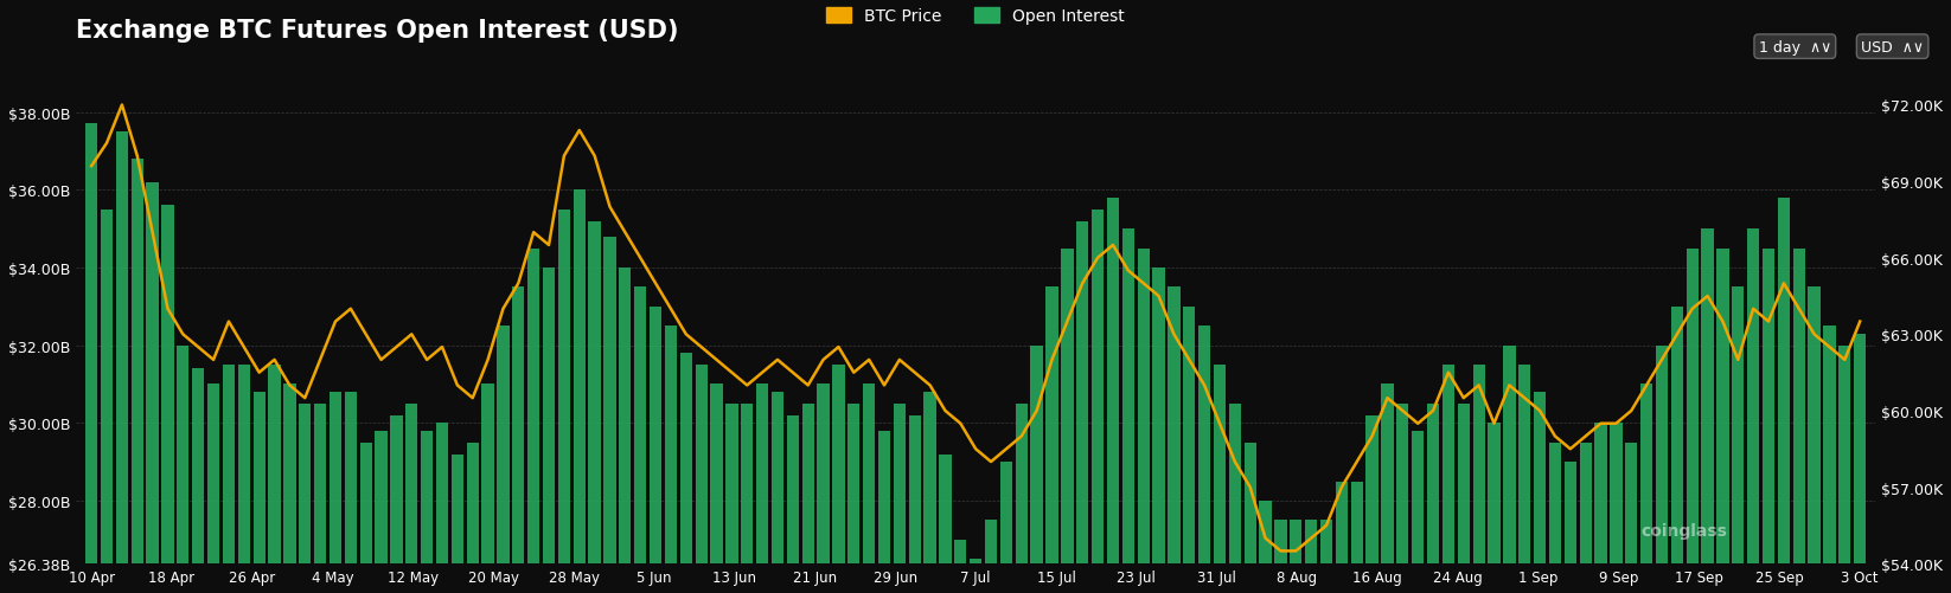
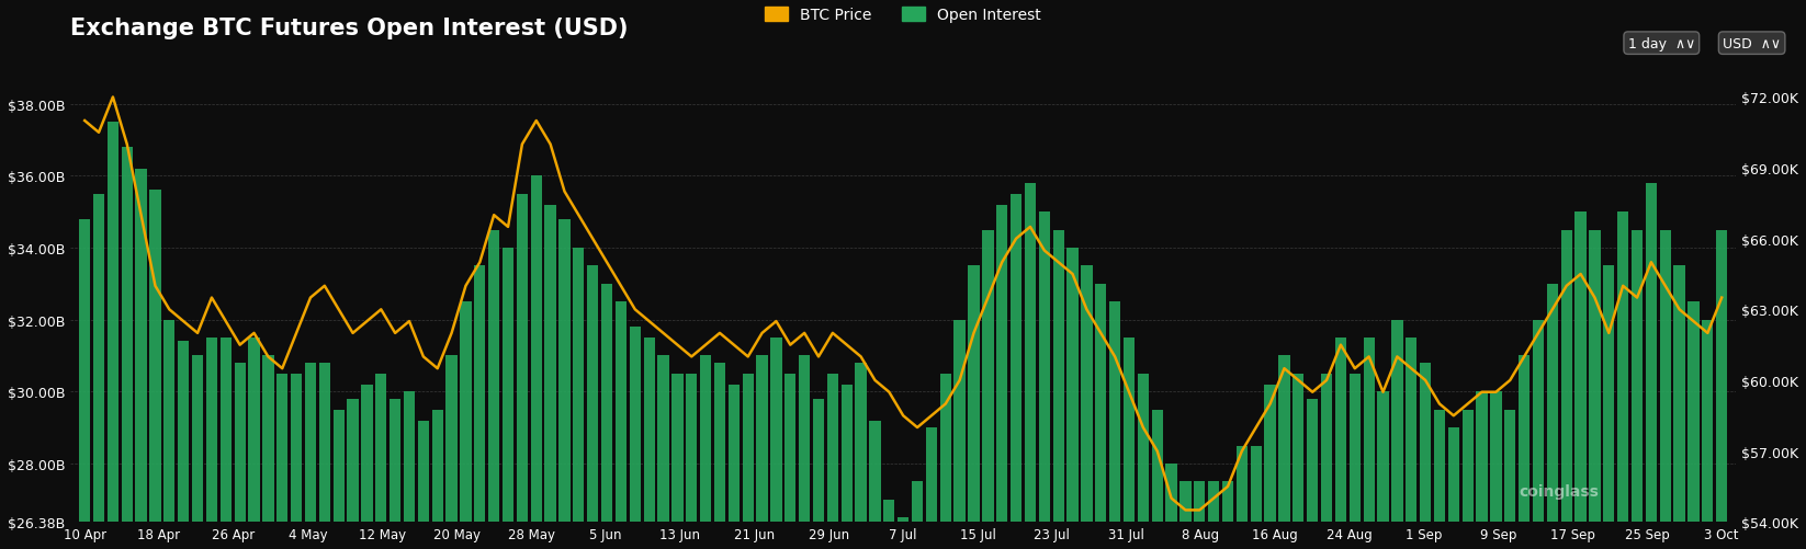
Open Interest/10 Apr: $37.7B -> $34.8B
BTC Price/10 Apr: $69.6K -> $71.0K
Open Interest/3 Oct: $32.3B -> $34.5B
